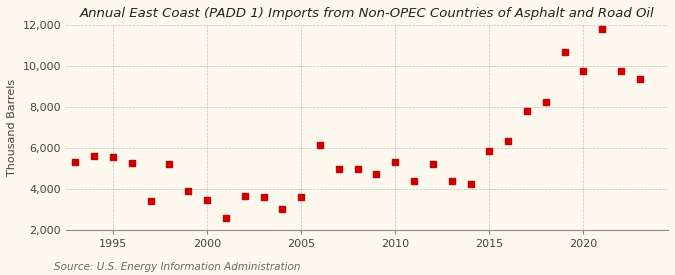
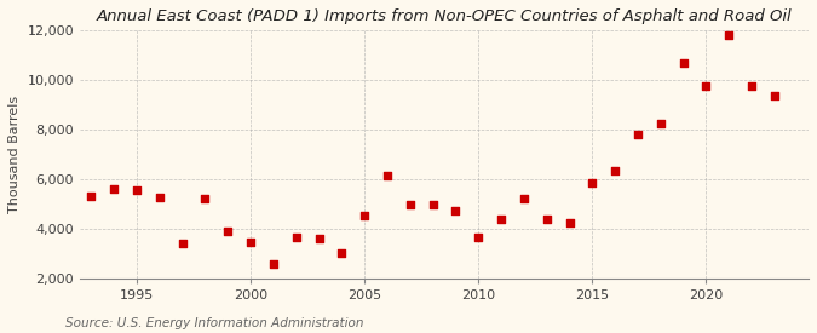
2005: 3,600 -> 4,550
2010: 5,300 -> 3,650
